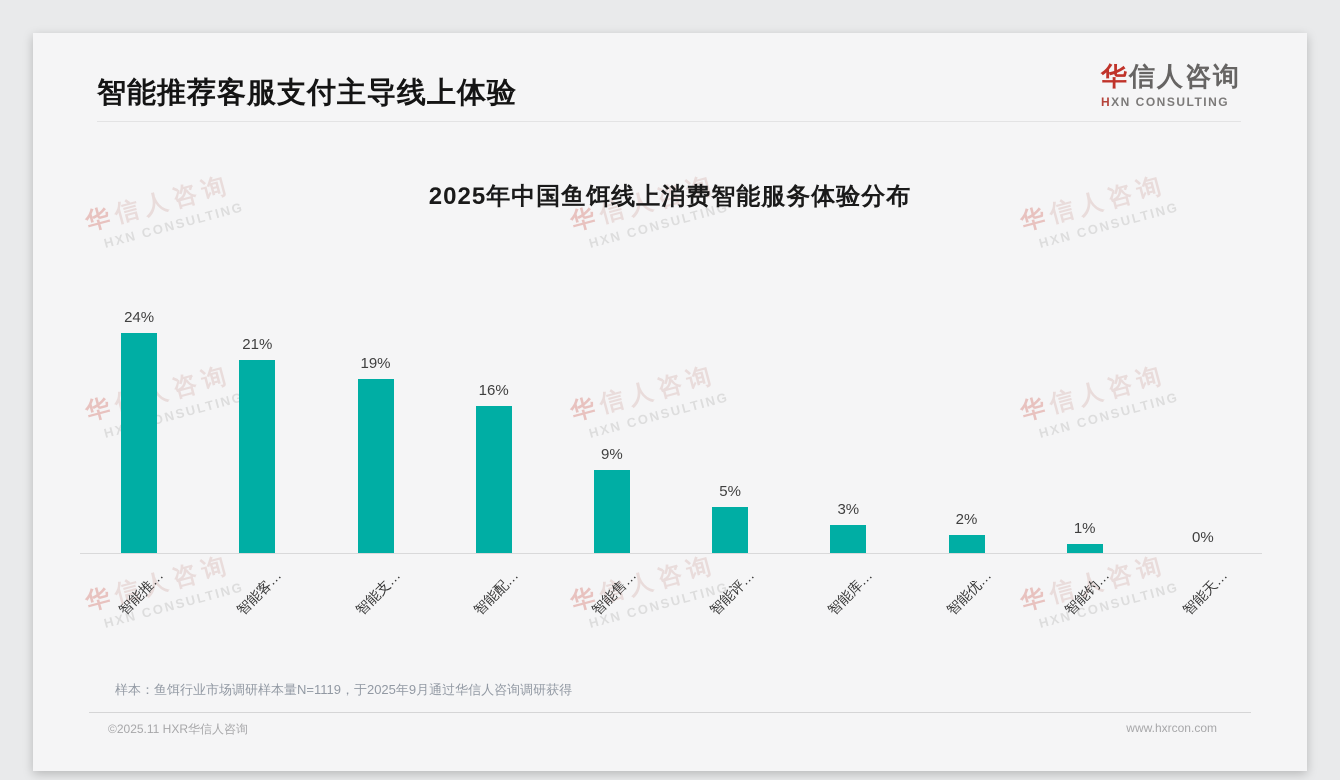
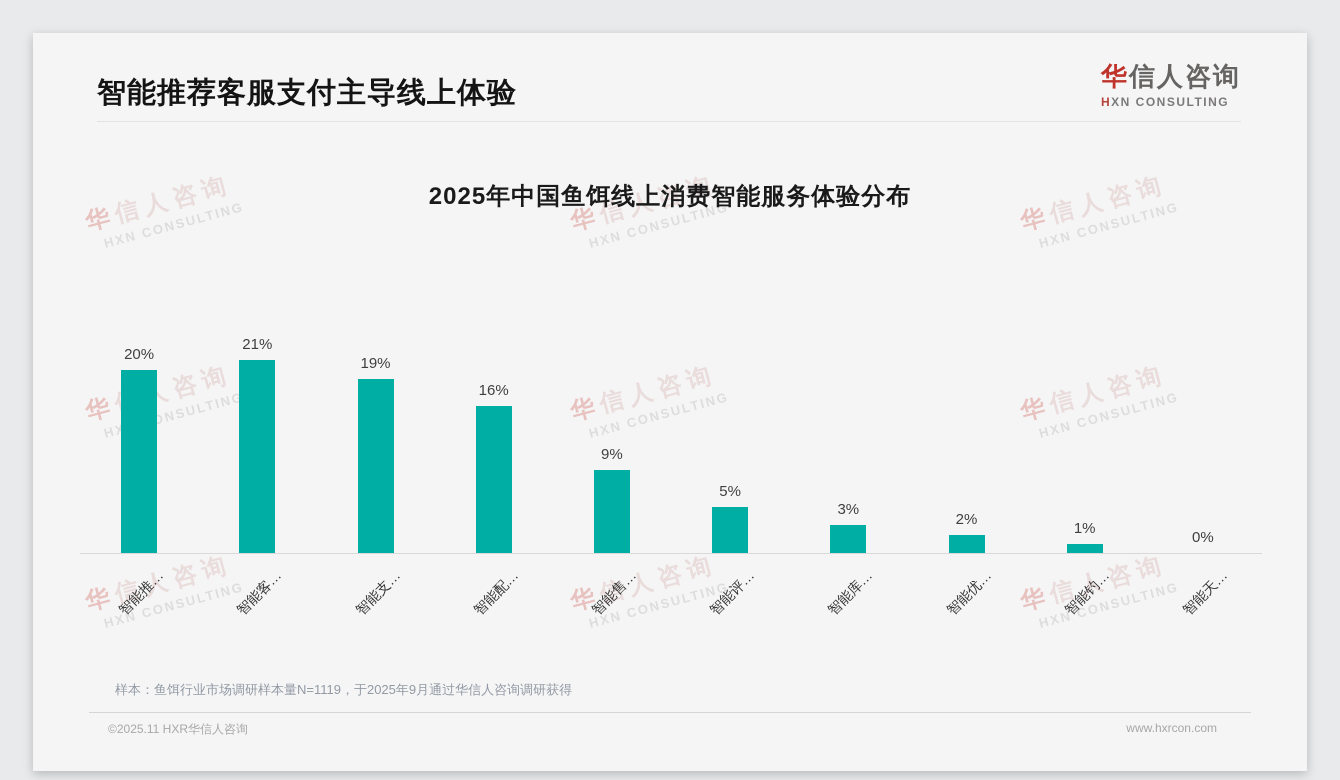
智能推…: 24% -> 20%
